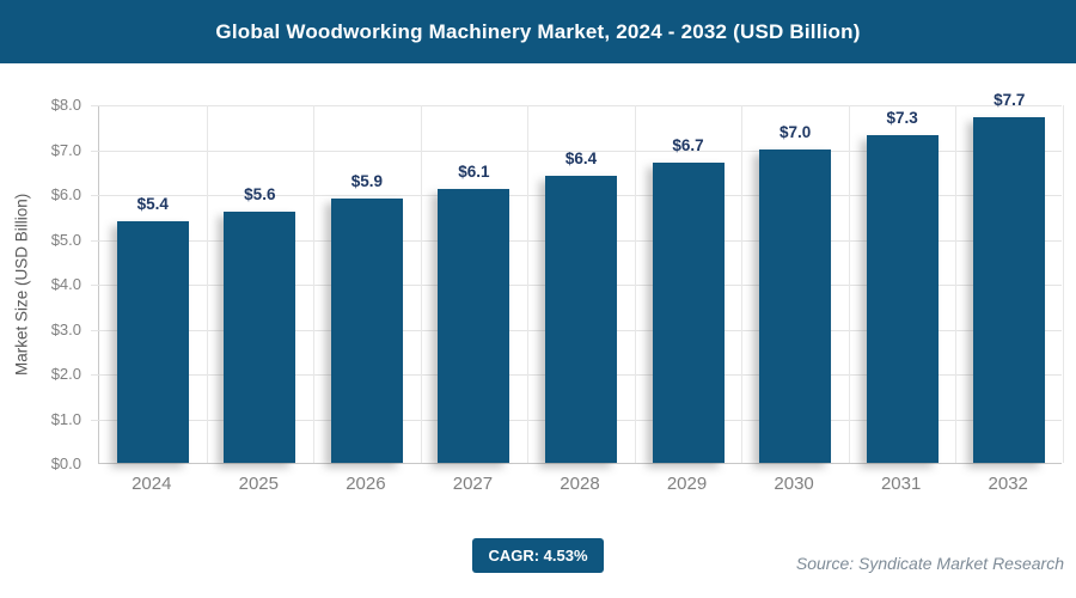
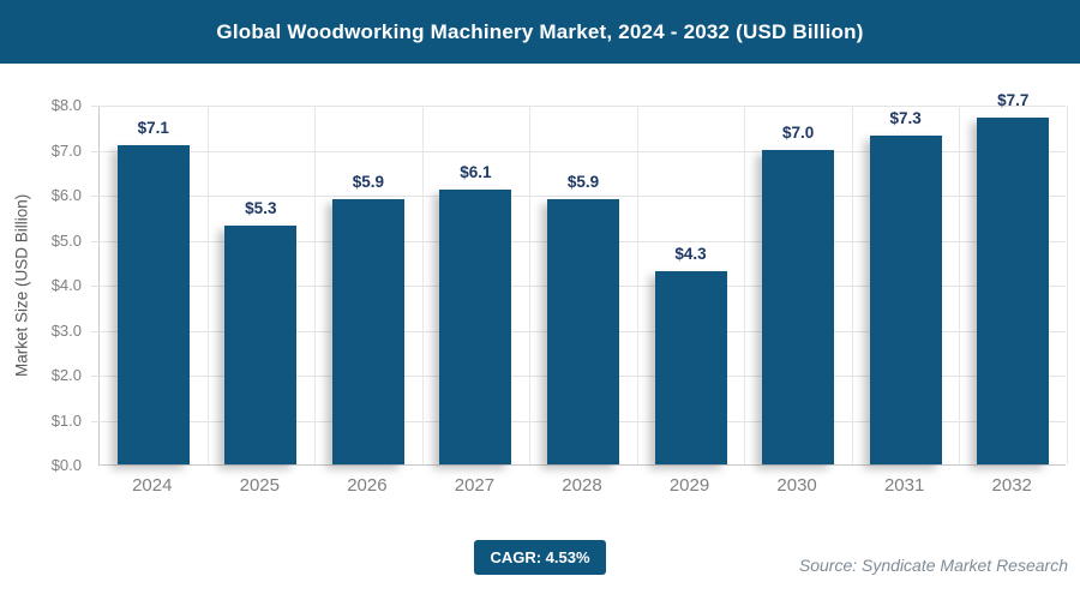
2024: $5.4 -> $7.1
2025: $5.6 -> $5.3
2028: $6.4 -> $5.9
2029: $6.7 -> $4.3
